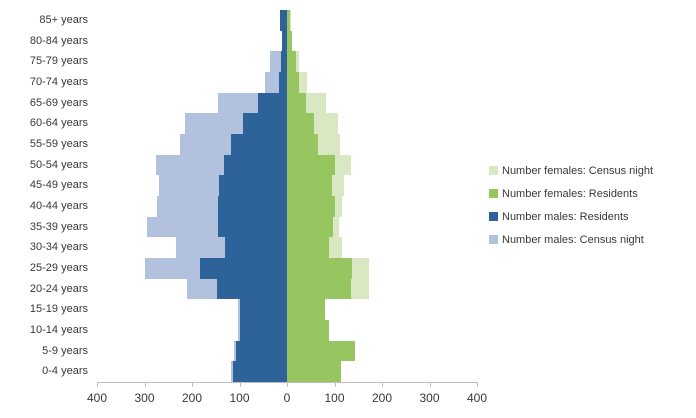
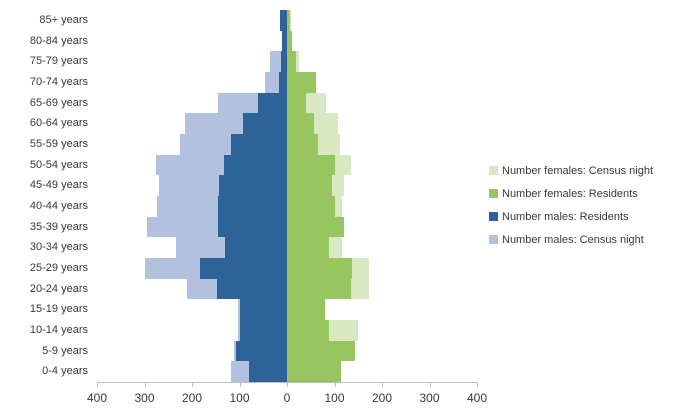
Number females: Residents/70-74 years: 20 -> 60
Number females: Residents/35-39 years: 100 -> 120
Number females: Census night/10-14 years: 80 -> 150
Number males: Residents/0-4 years: 110 -> 80
